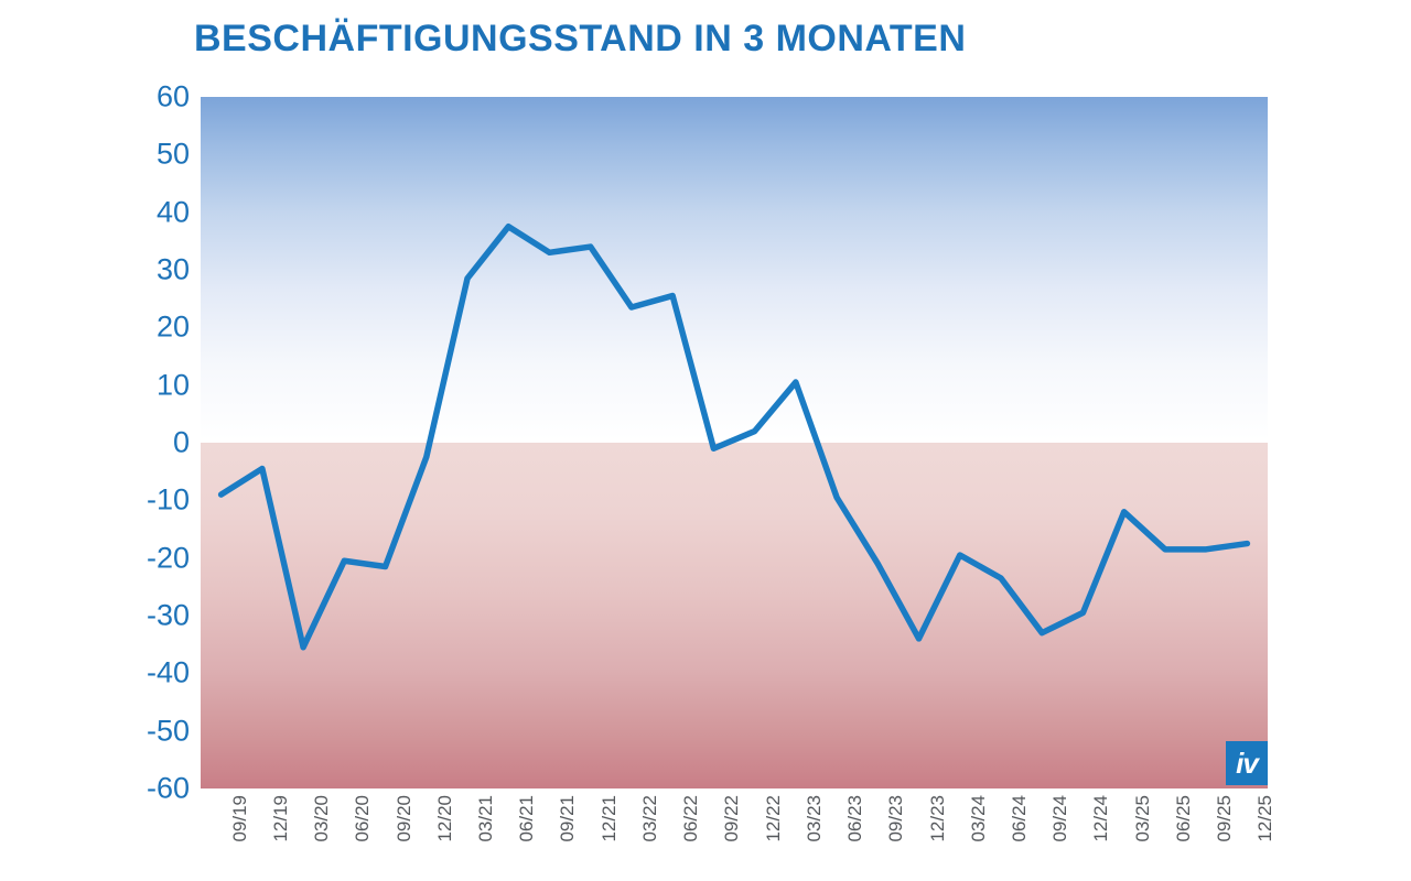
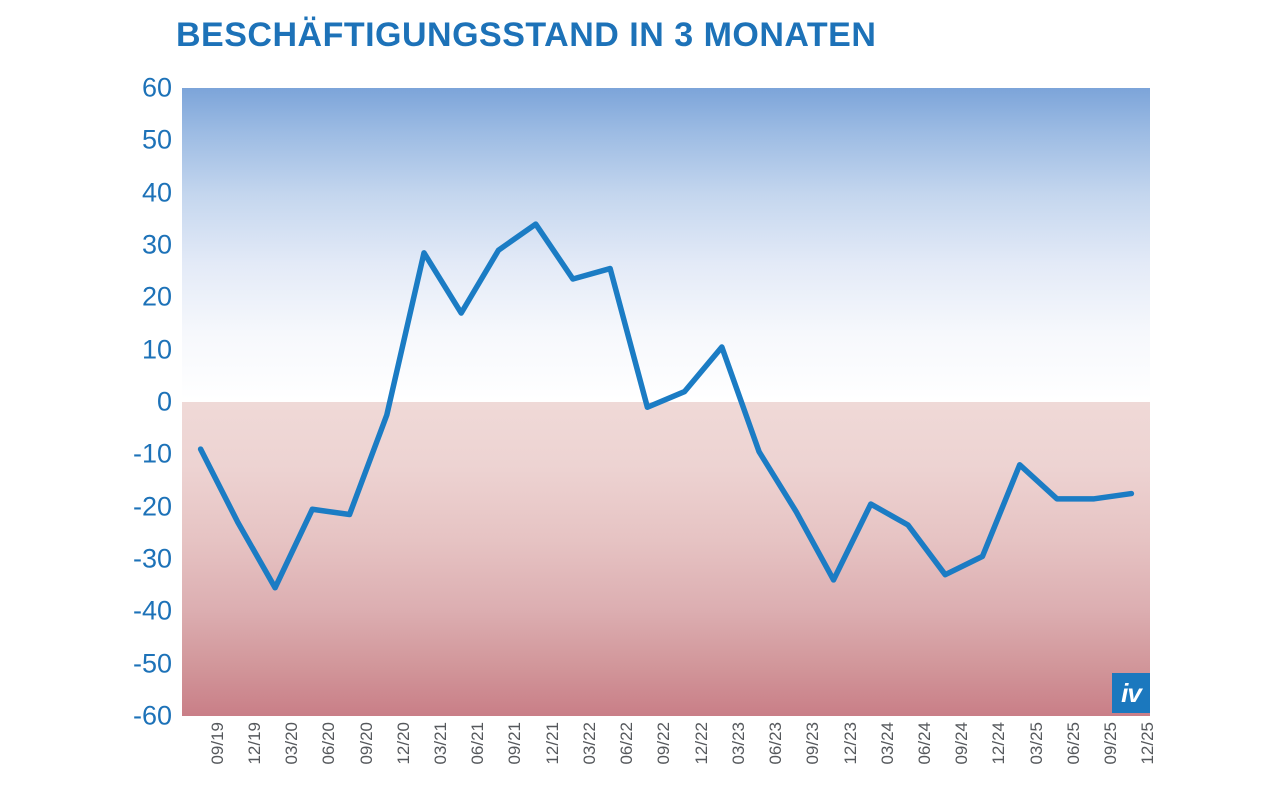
12/19: -4 -> -23
06/21: 38 -> 17
09/21: 33 -> 29
